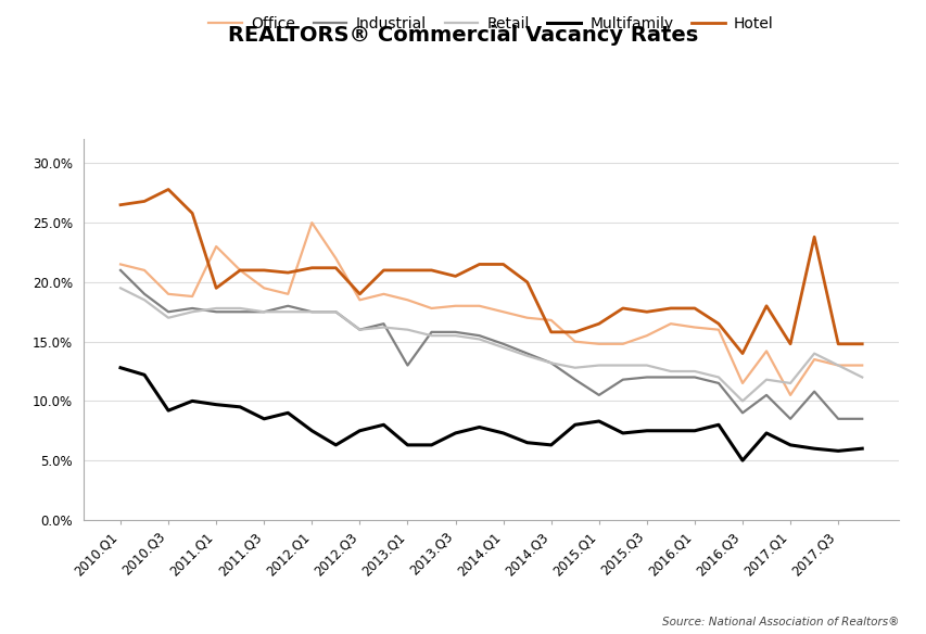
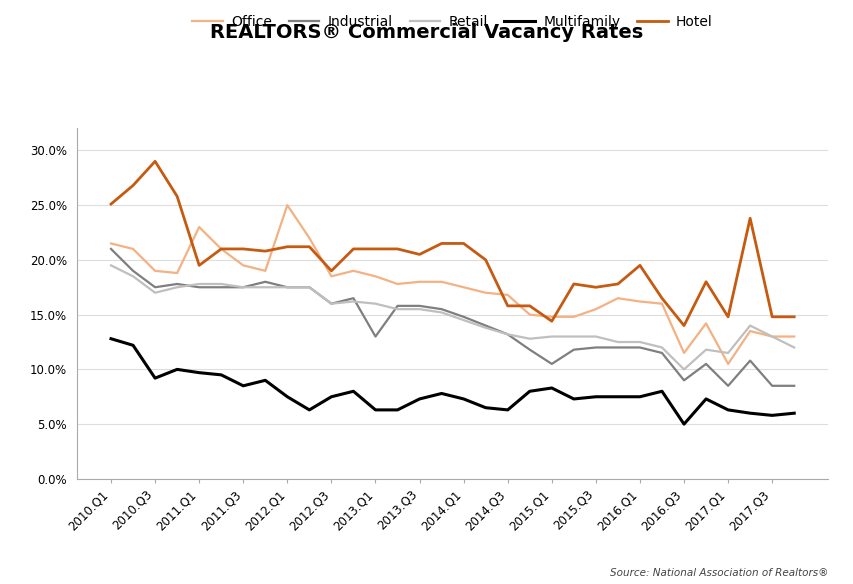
Hotel/2010.Q1: 26.5% -> 25.1%
Hotel/2010.Q3: 27.8% -> 29.0%
Hotel/2015.Q1: 16.5% -> 14.4%
Hotel/2016.Q1: 17.8% -> 19.5%
